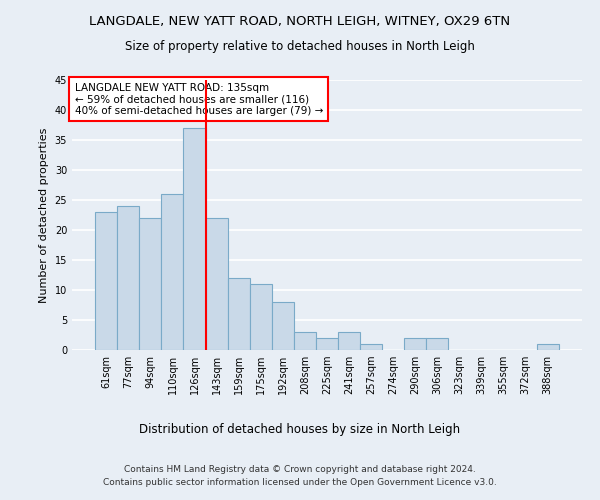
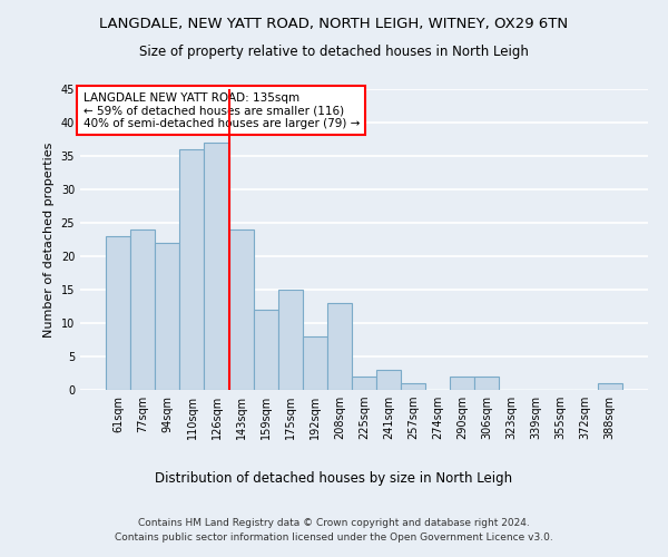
110sqm: 26 -> 36
143sqm: 22 -> 24
175sqm: 11 -> 15
208sqm: 3 -> 13
